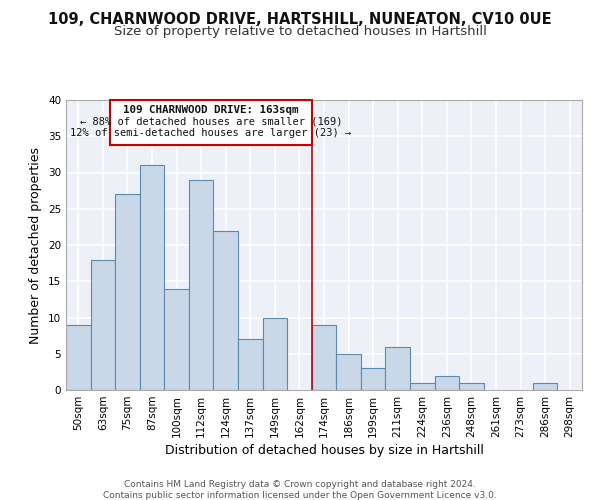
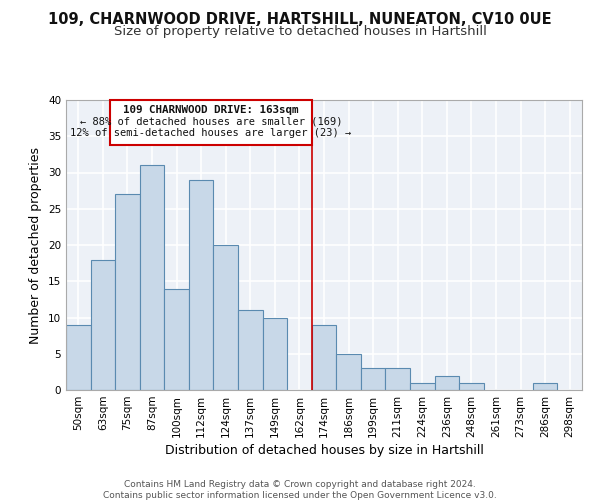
124sqm: 22 -> 20
137sqm: 7 -> 11
211sqm: 6 -> 3
